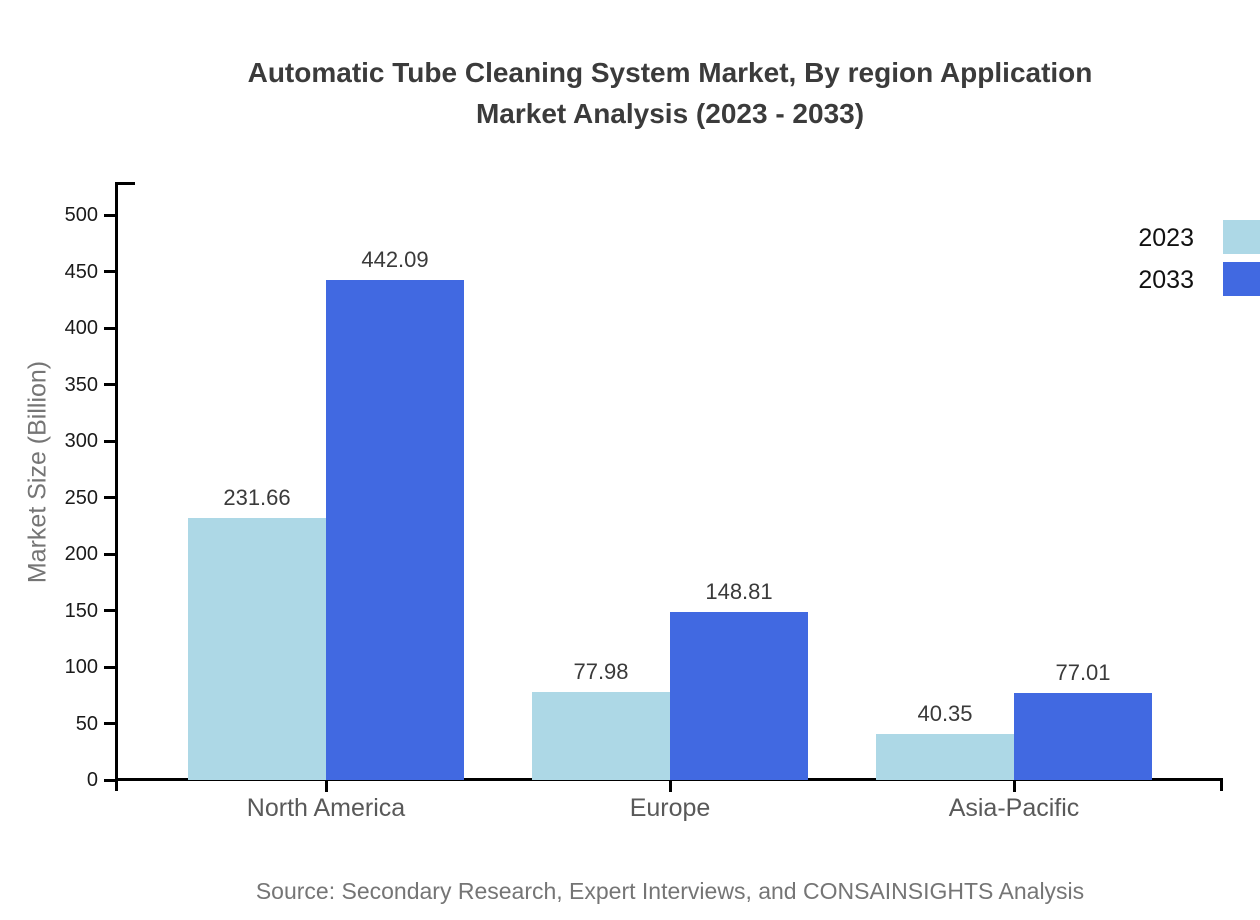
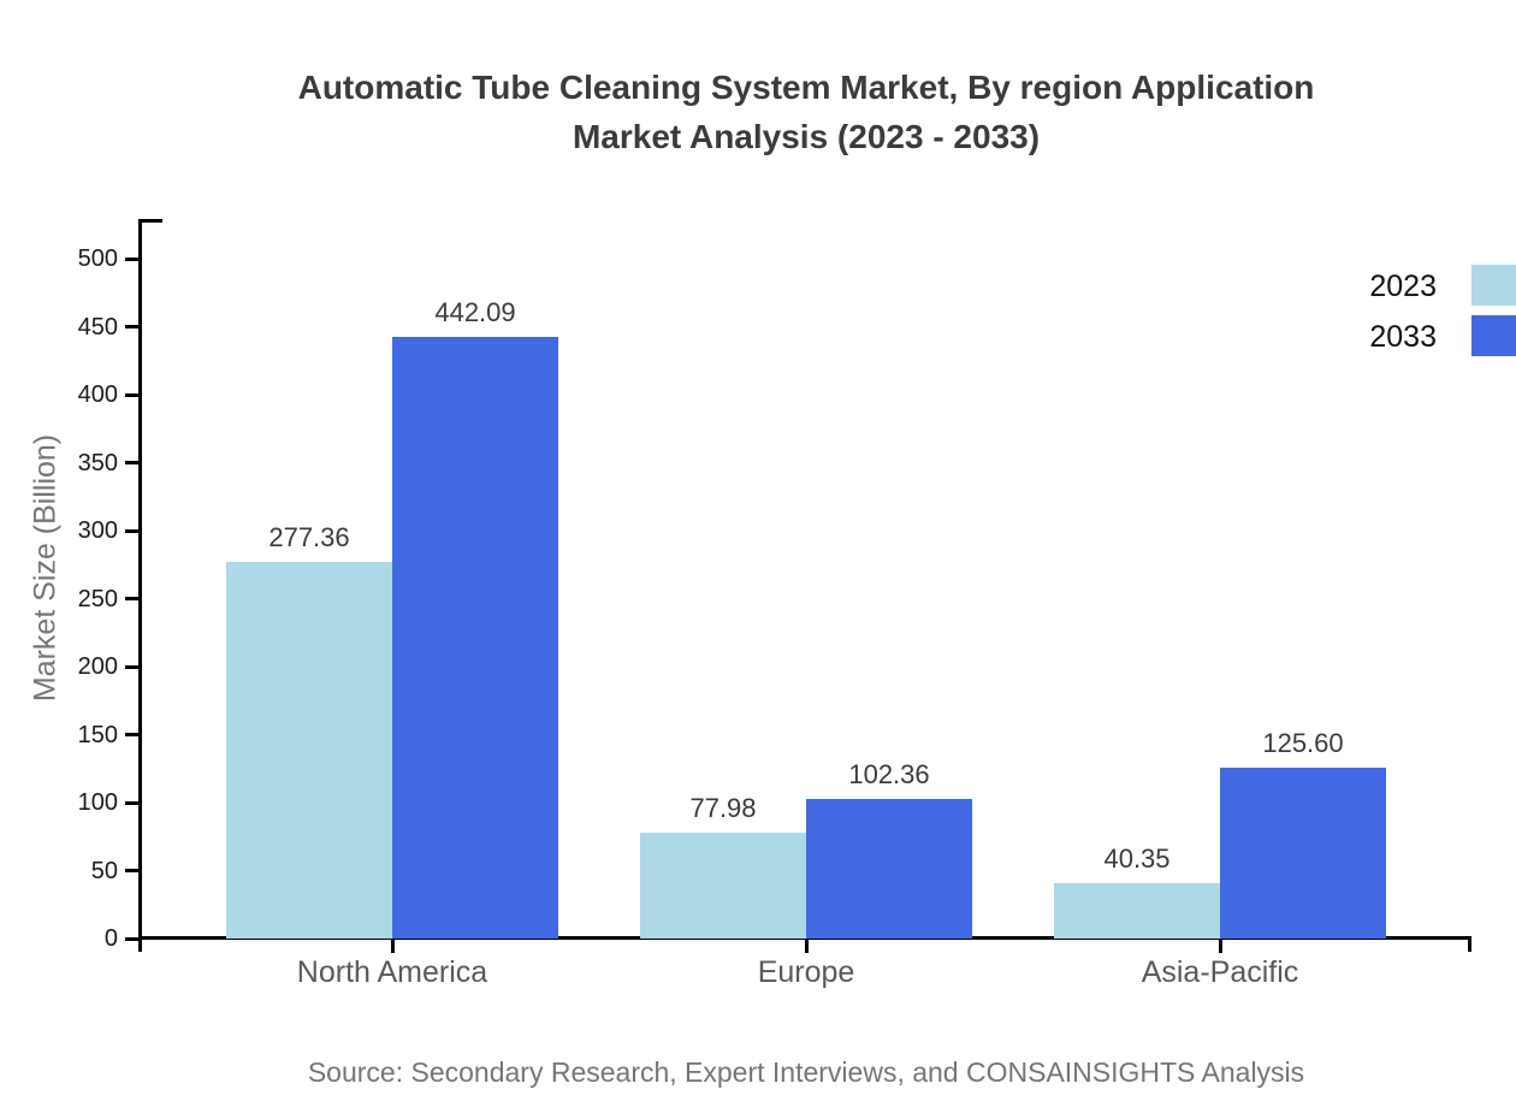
2023/North America: 231.66 -> 277.36
2033/Europe: 148.81 -> 102.36
2033/Asia-Pacific: 77.01 -> 125.60
